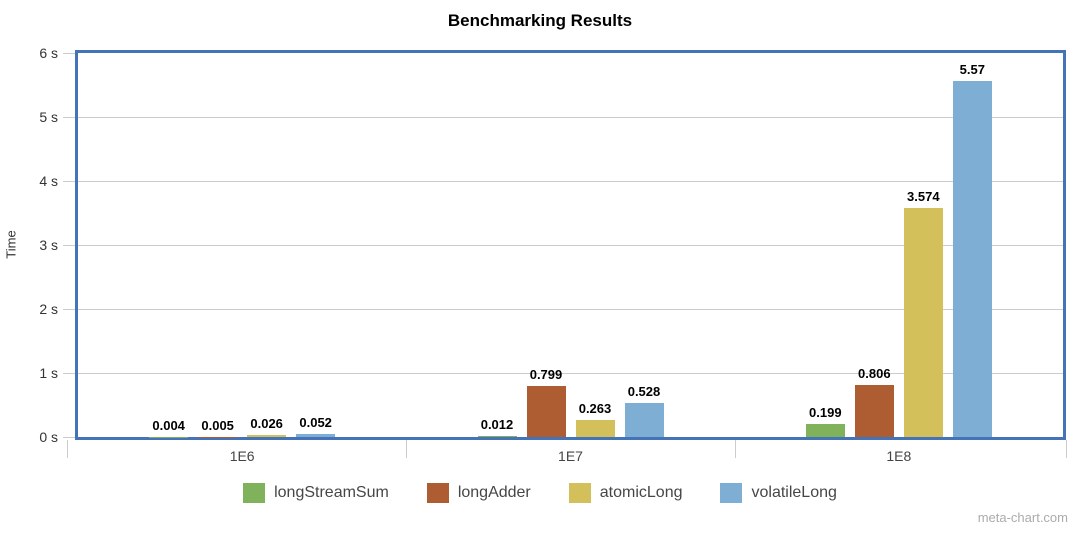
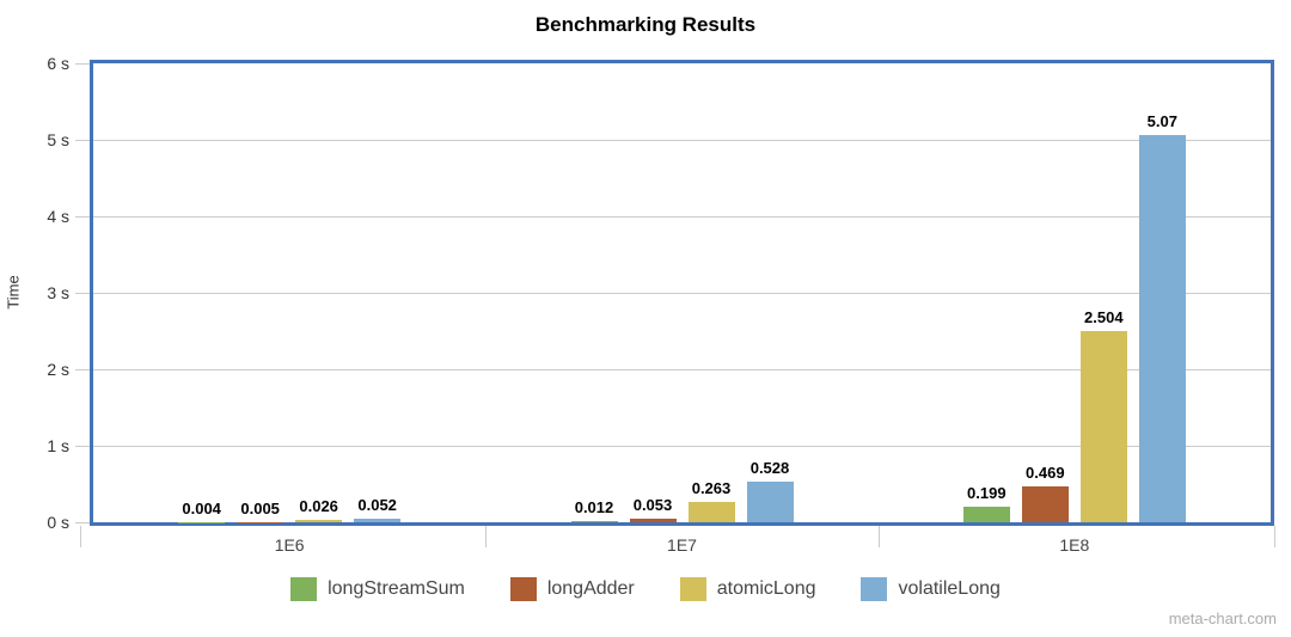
longAdder/1E7: 0.799 -> 0.053
longAdder/1E8: 0.806 -> 0.469
atomicLong/1E8: 3.574 -> 2.504
volatileLong/1E8: 5.57 -> 5.07
